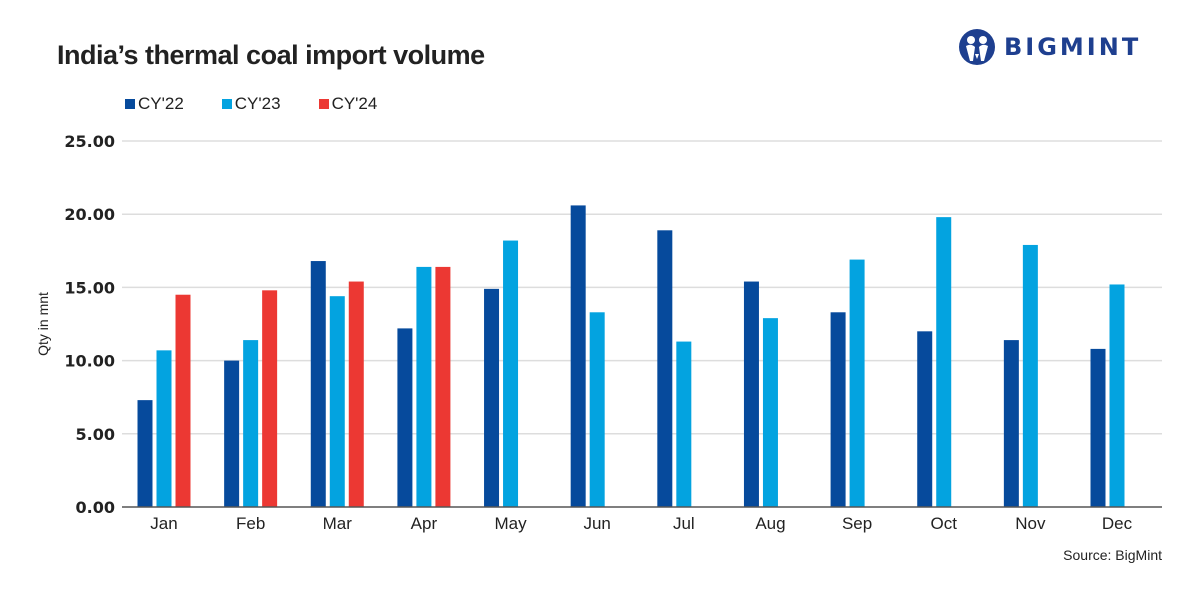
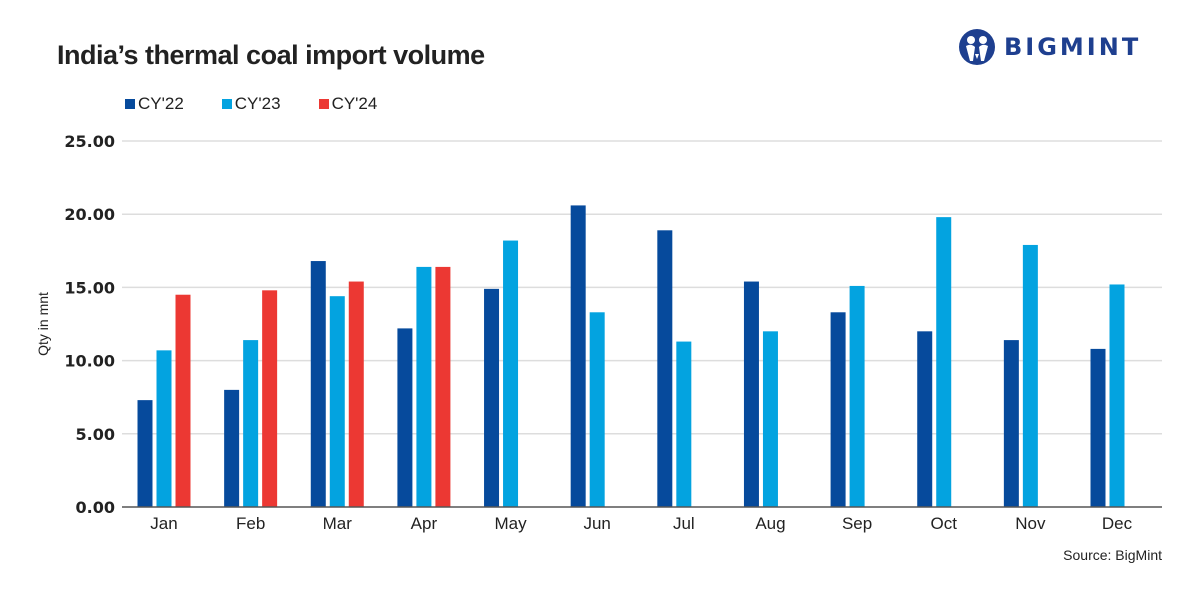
CY'22/Feb: 10.0 -> 8.0
CY'23/Aug: 12.9 -> 12.0
CY'23/Sep: 16.9 -> 15.1
